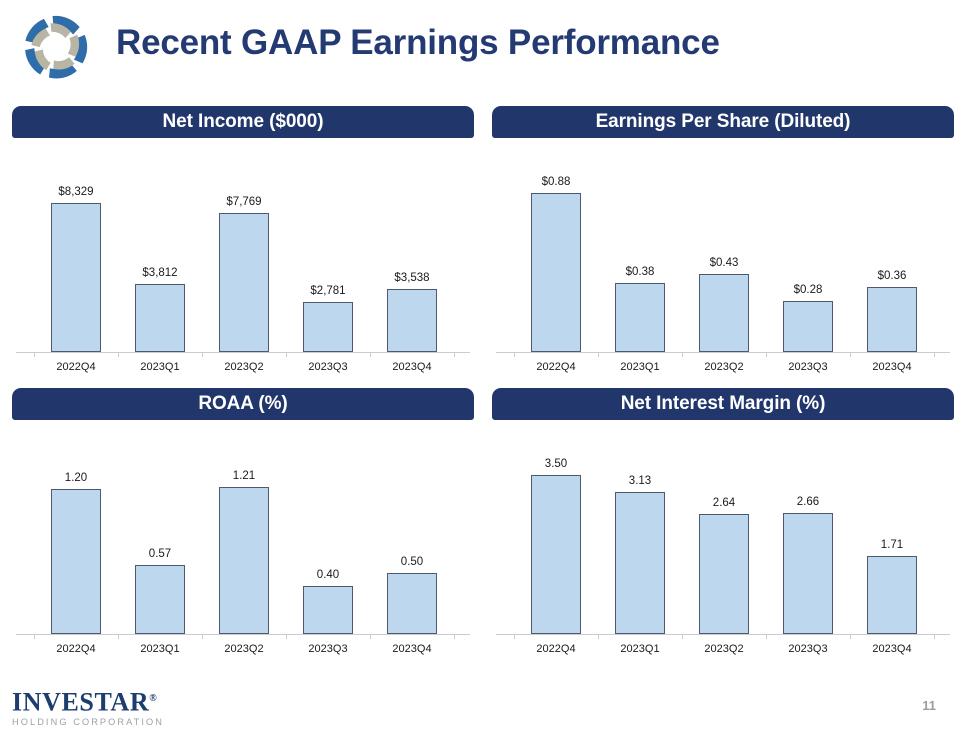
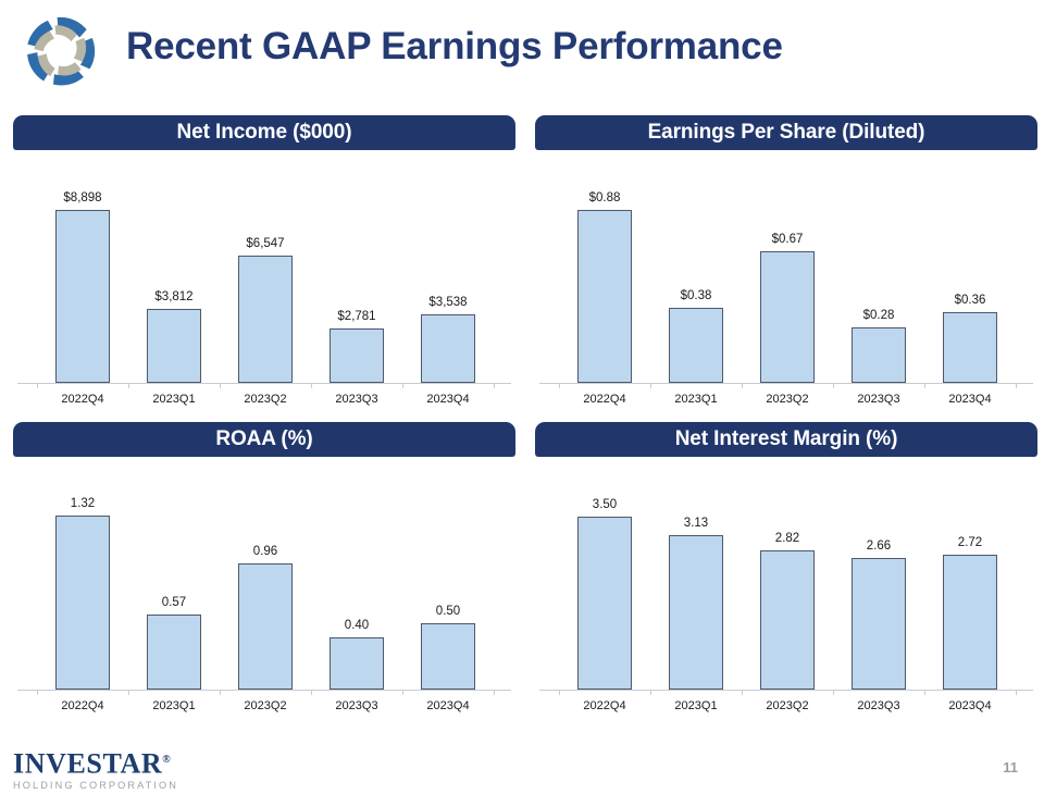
Net Income ($000)/2022Q4: $8,329 -> $8,898
Net Income ($000)/2023Q2: $7,769 -> $6,547
Earnings Per Share (Diluted)/2023Q2: $0.43 -> $0.67
ROAA (%)/2022Q4: 1.20 -> 1.32
ROAA (%)/2023Q2: 1.21 -> 0.96
Net Interest Margin (%)/2023Q2: 2.64 -> 2.82
Net Interest Margin (%)/2023Q4: 1.71 -> 2.72
